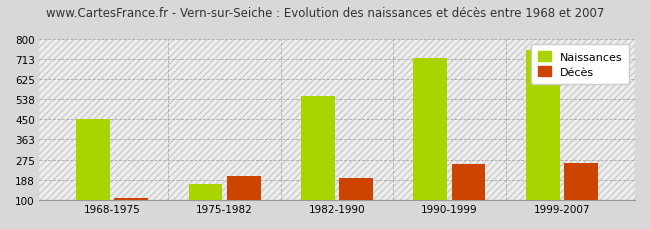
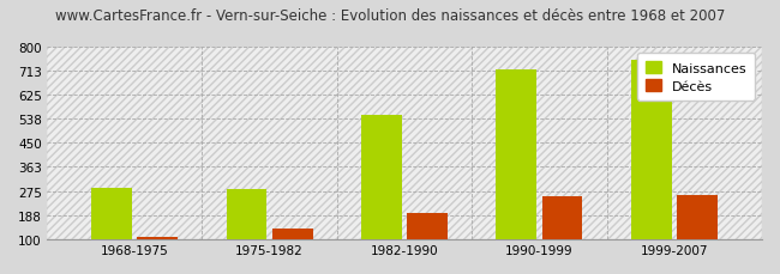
Naissances/1968-1975: 450 -> 285
Naissances/1975-1982: 170 -> 280
Décès/1975-1982: 205 -> 137
